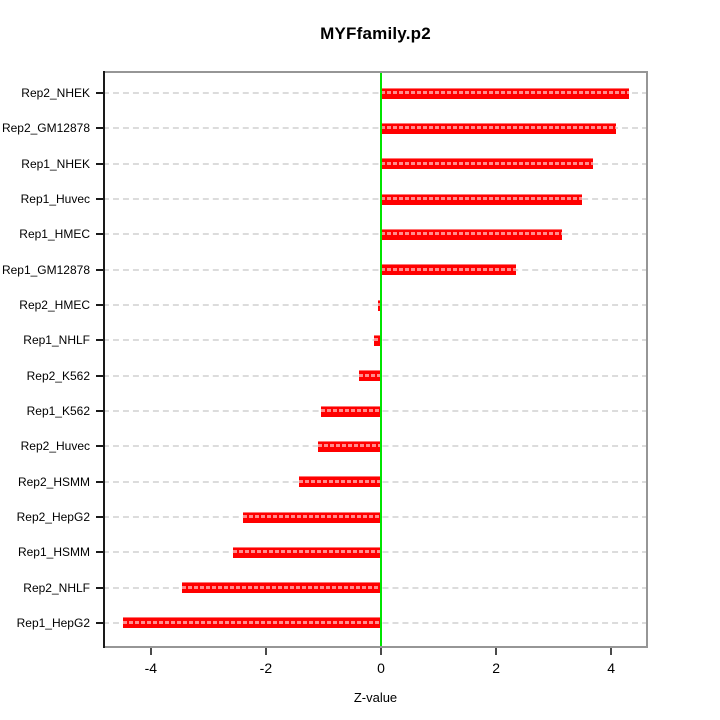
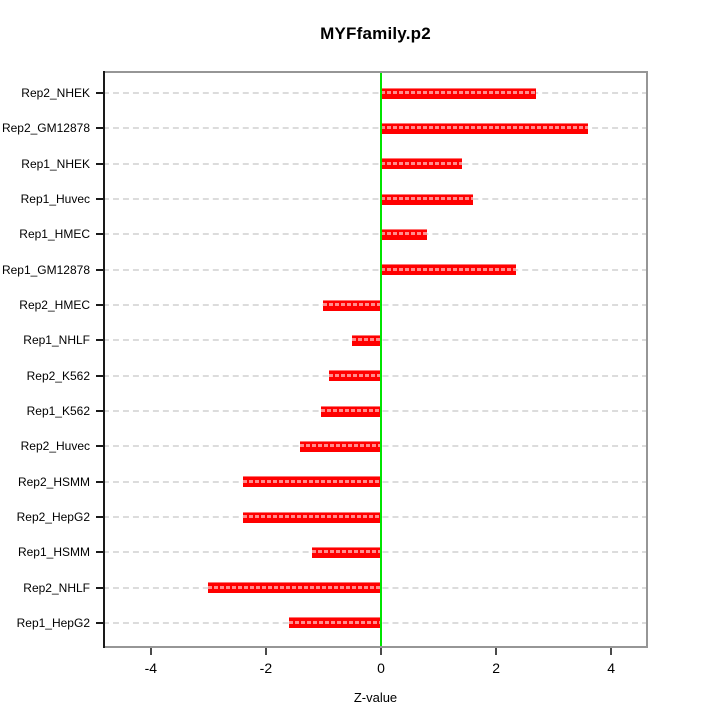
Rep2_NHEK: 4.3 -> 2.7
Rep2_GM12878: 4.1 -> 3.6
Rep1_NHEK: 3.7 -> 1.4
Rep1_Huvec: 3.5 -> 1.6
Rep1_HMEC: 3.1 -> 0.8
Rep2_HMEC: -0.1 -> -1.0
Rep1_NHLF: -0.1 -> -0.5
Rep2_K562: -0.4 -> -0.9
Rep2_Huvec: -1.1 -> -1.4
Rep2_HSMM: -1.4 -> -2.4
Rep1_HSMM: -2.6 -> -1.2
Rep2_NHLF: -3.5 -> -3.0
Rep1_HepG2: -4.5 -> -1.6
